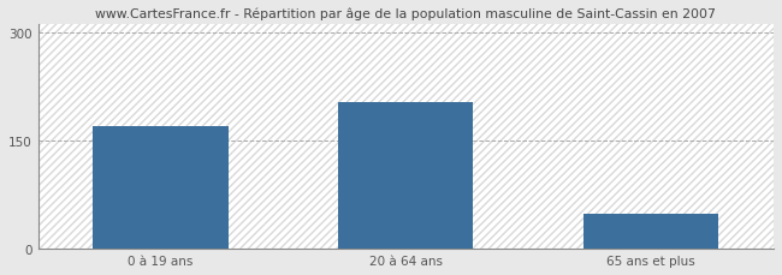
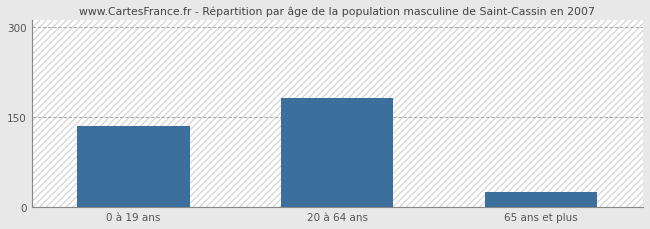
0 à 19 ans: 170 -> 135
20 à 64 ans: 204 -> 182
65 ans et plus: 48 -> 25
